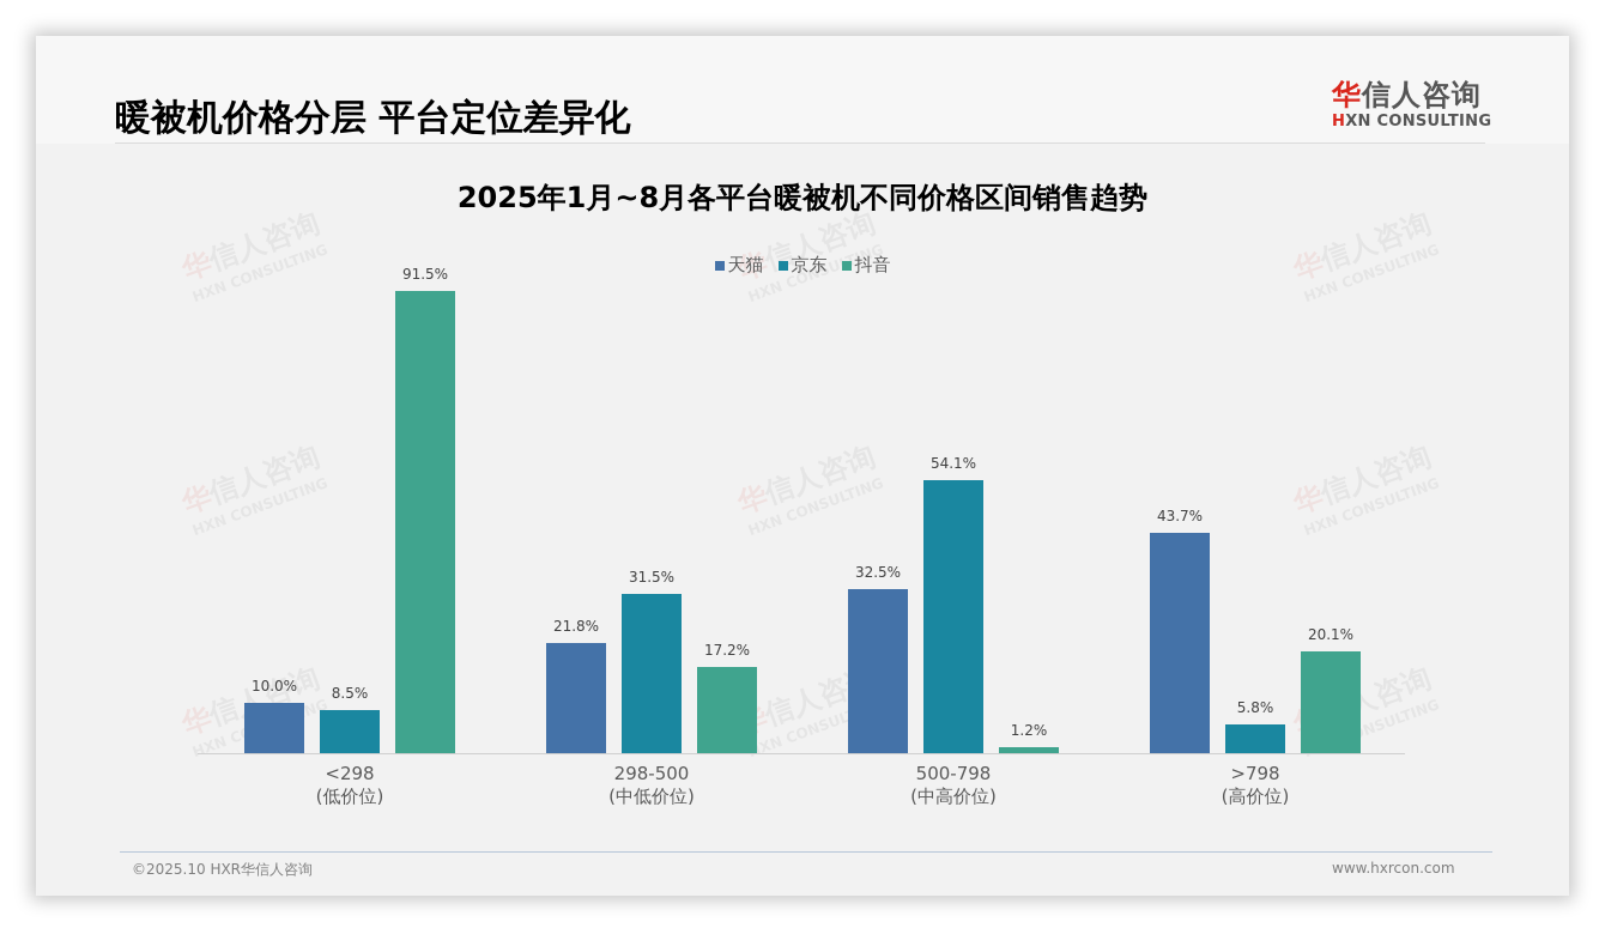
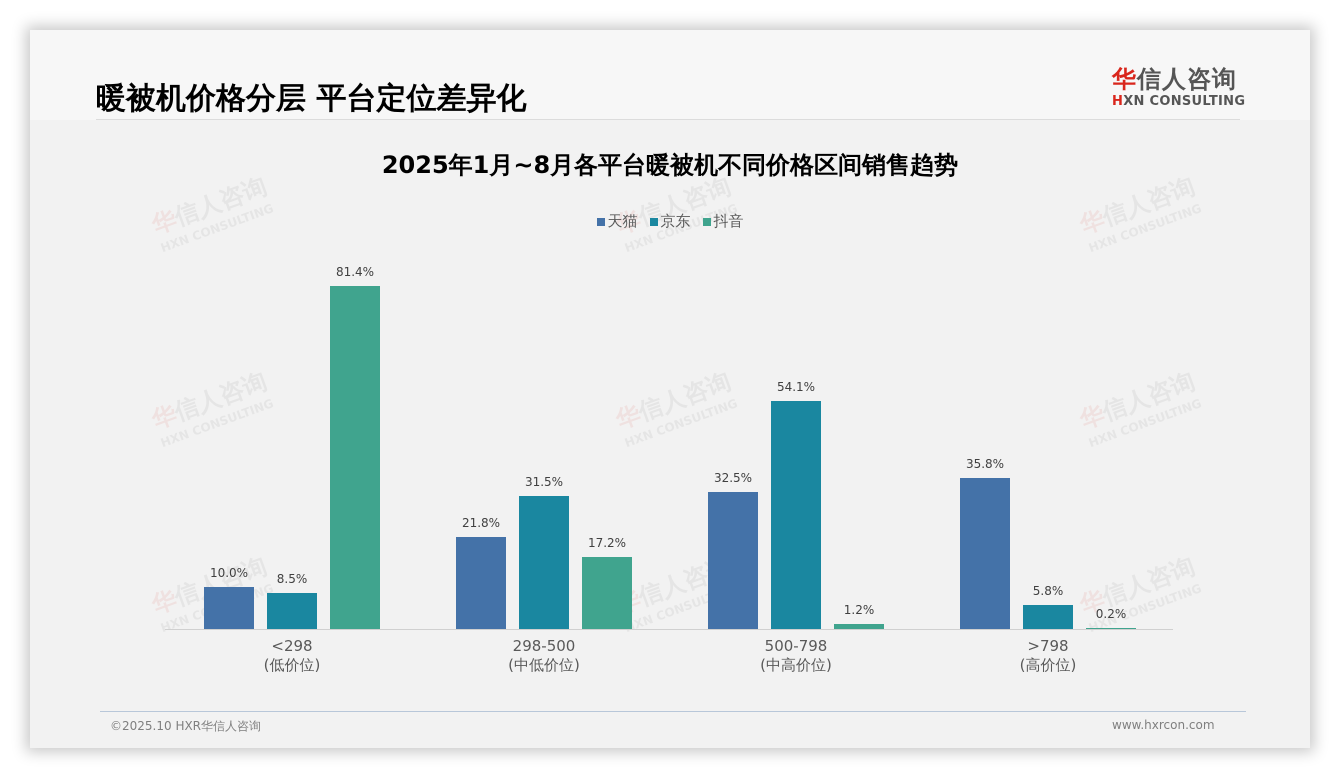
抖音/<298 (低价位): 91.5% -> 81.4%
天猫/>798 (高价位): 43.7% -> 35.8%
抖音/>798 (高价位): 20.1% -> 0.2%
